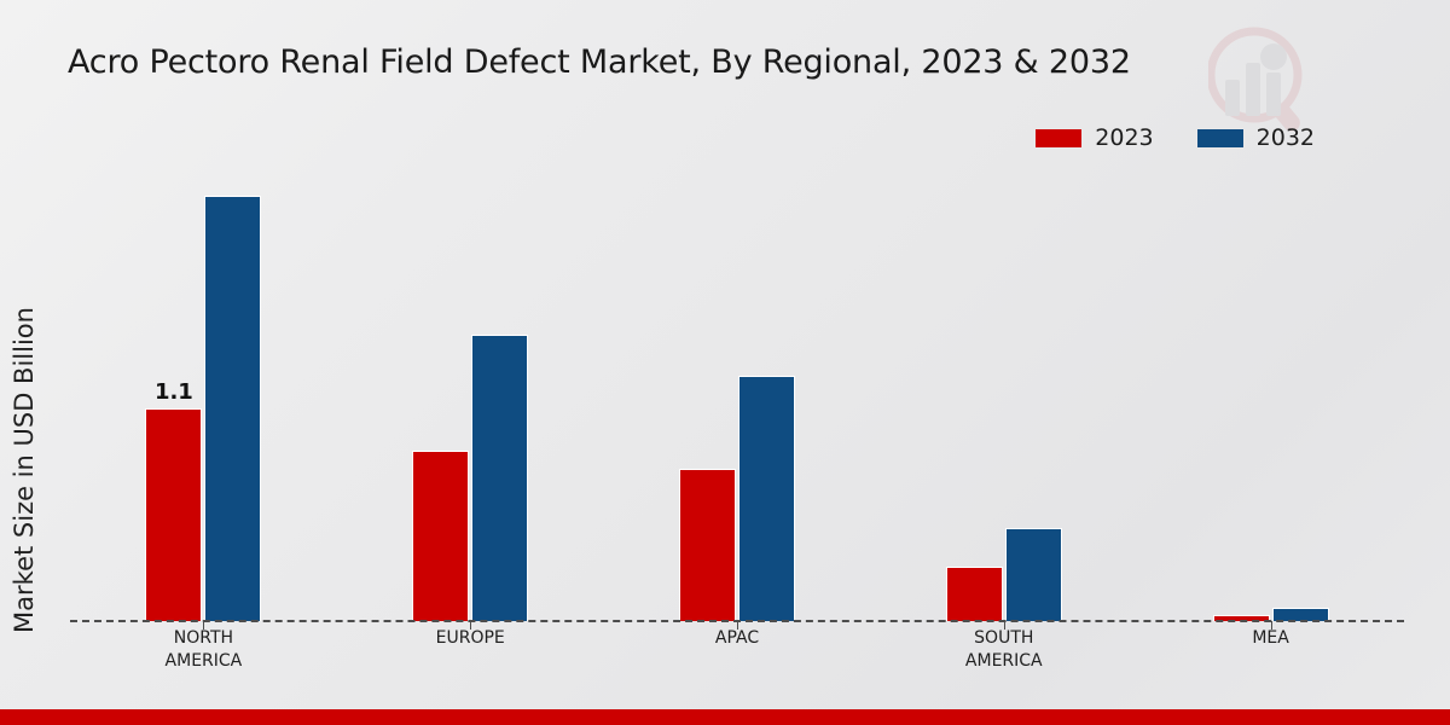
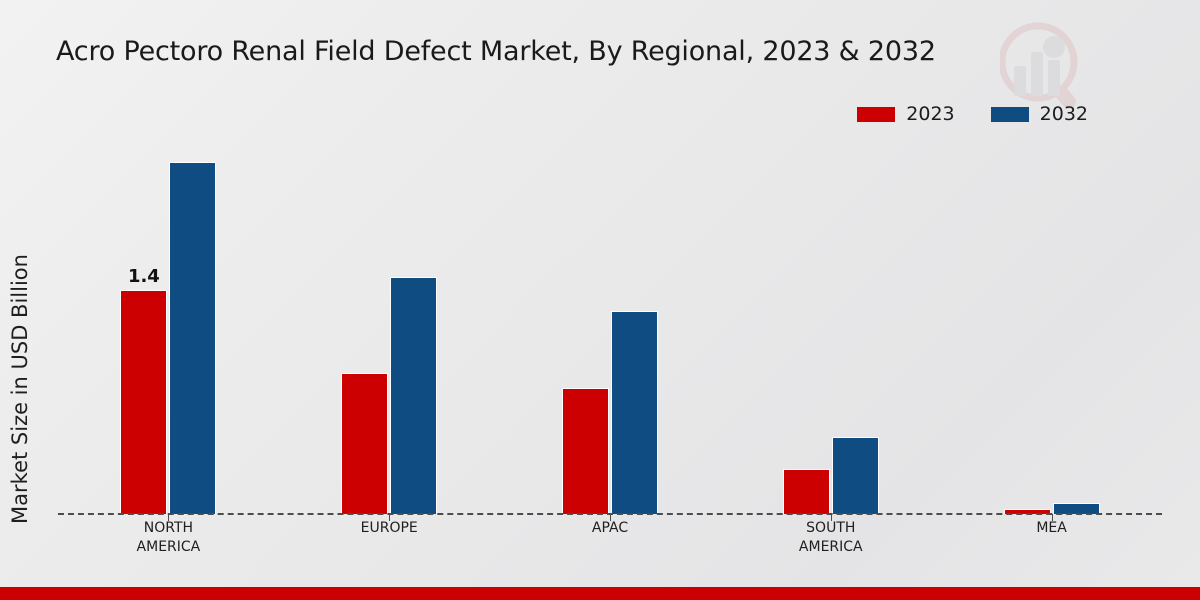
2023/NORTH AMERICA: 1.1 -> 1.4
